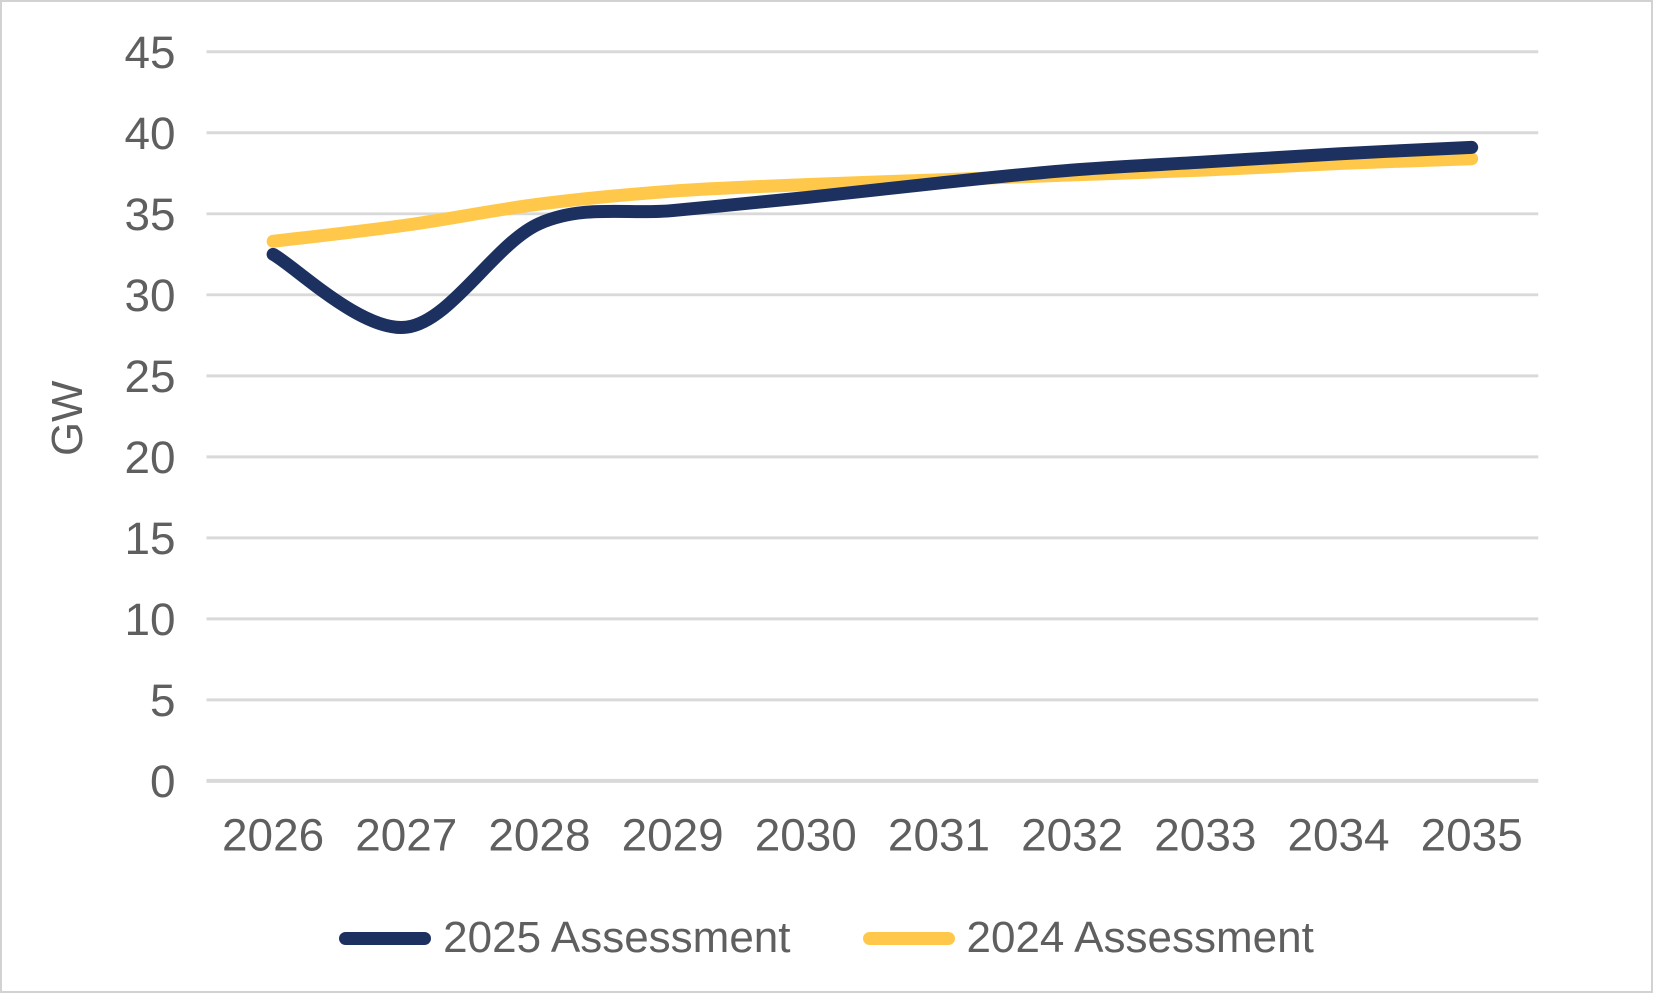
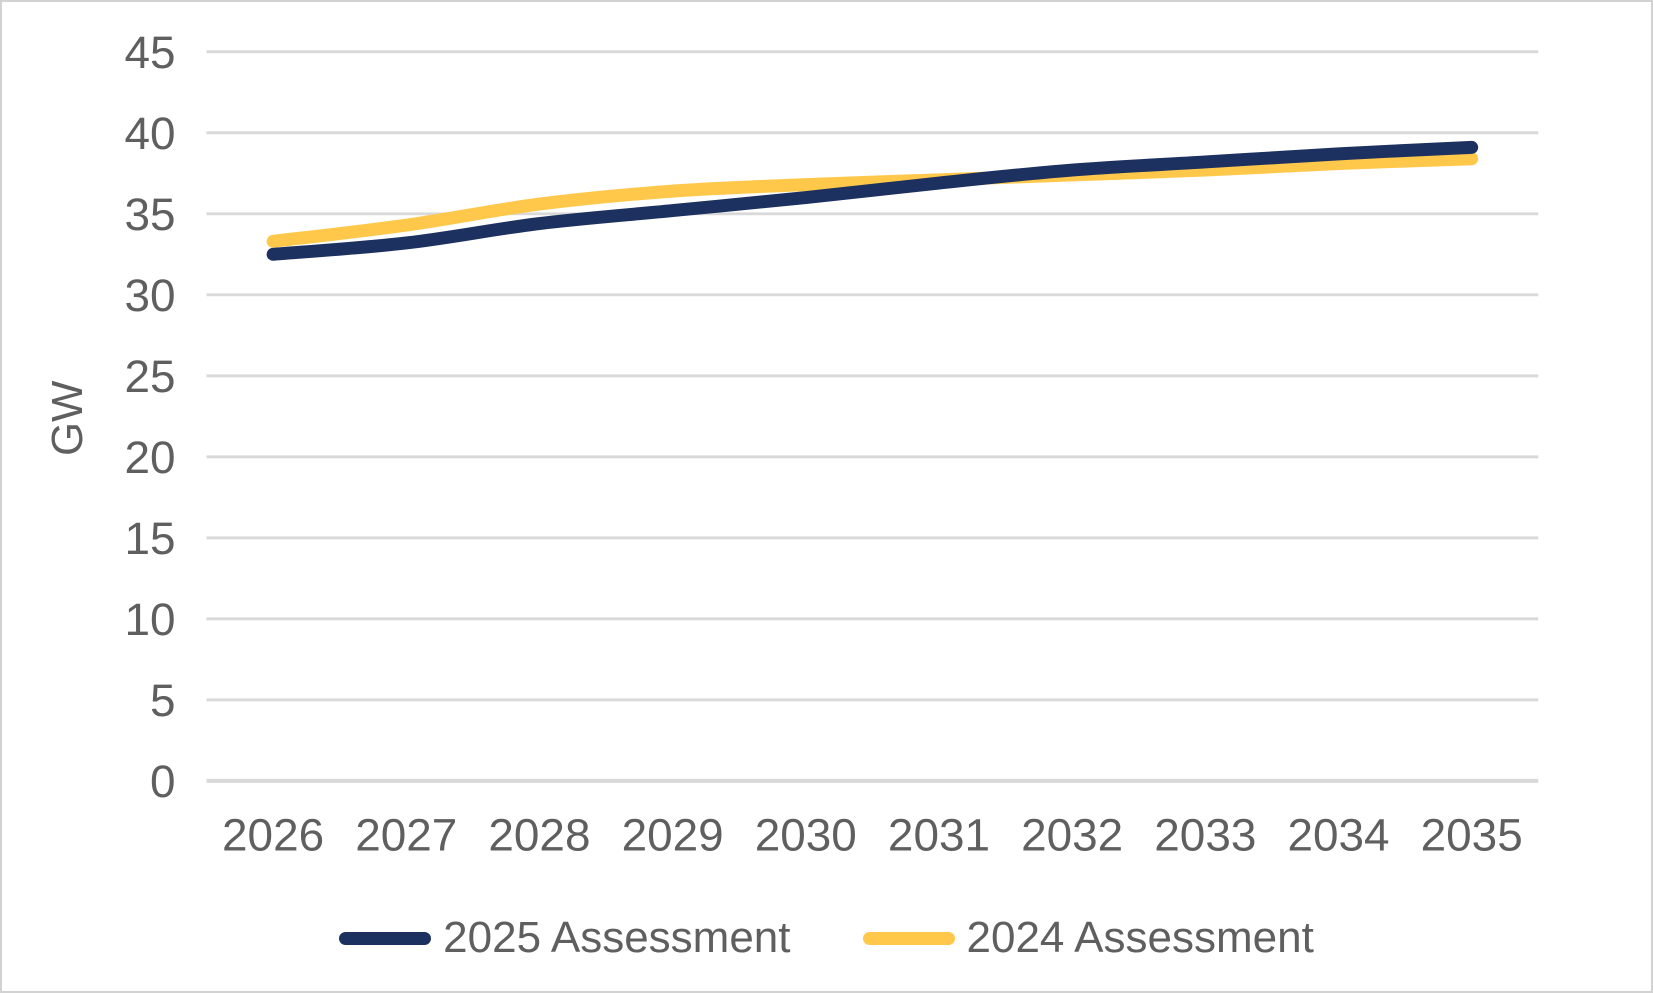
2025 Assessment/2027: 28.0 -> 33.2
